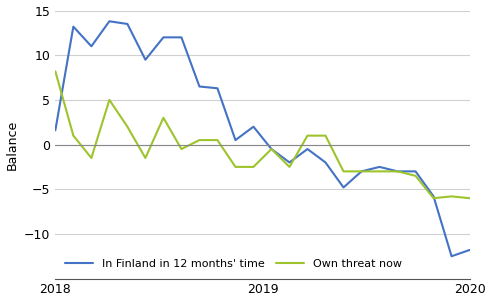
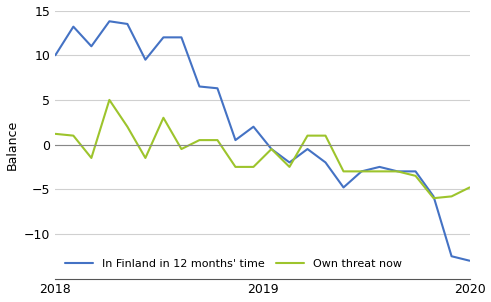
In Finland in 12 months' time/2018: 1.6 -> 10.0
Own threat now/2018: 8.2 -> 1.2
In Finland in 12 months' time/2020: -11.8 -> -13.0
Own threat now/2020: -6.0 -> -4.8
